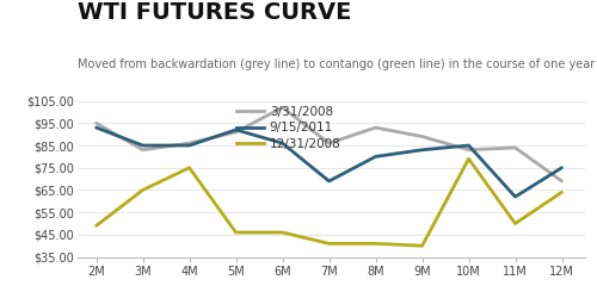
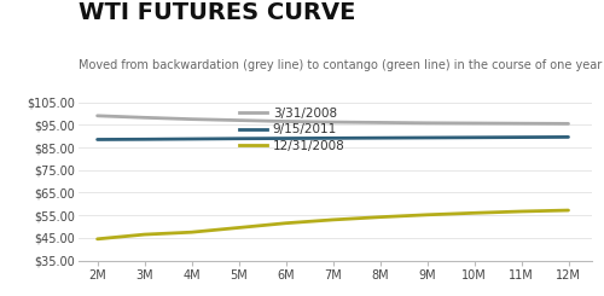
3/31/2008/2M: $95 -> $99
9/15/2011/2M: $93 -> $88
12/31/2008/2M: $49 -> $44
3/31/2008/3M: $83 -> $98
9/15/2011/3M: $85 -> $89
12/31/2008/3M: $65 -> $46
3/31/2008/4M: $86 -> $98
9/15/2011/4M: $85 -> $89
12/31/2008/4M: $75 -> $48
3/31/2008/5M: $91 -> $97
9/15/2011/5M: $92 -> $89
12/31/2008/5M: $46 -> $50
3/31/2008/6M: $102 -> $96
9/15/2011/6M: $86 -> $89
12/31/2008/6M: $46 -> $52
3/31/2008/7M: $86 -> $96
9/15/2011/7M: $69 -> $89
12/31/2008/7M: $41 -> $53
3/31/2008/8M: $93 -> $96
9/15/2011/8M: $80 -> $89
12/31/2008/8M: $41 -> $54
3/31/2008/9M: $89 -> $96
9/15/2011/9M: $83 -> $89
12/31/2008/9M: $40 -> $55
3/31/2008/10M: $83 -> $96
9/15/2011/10M: $85 -> $89
12/31/2008/10M: $79 -> $56
3/31/2008/11M: $84 -> $96
9/15/2011/11M: $62 -> $90
12/31/2008/11M: $50 -> $57
3/31/2008/12M: $69 -> $96
9/15/2011/12M: $75 -> $90
12/31/2008/12M: $64 -> $57
